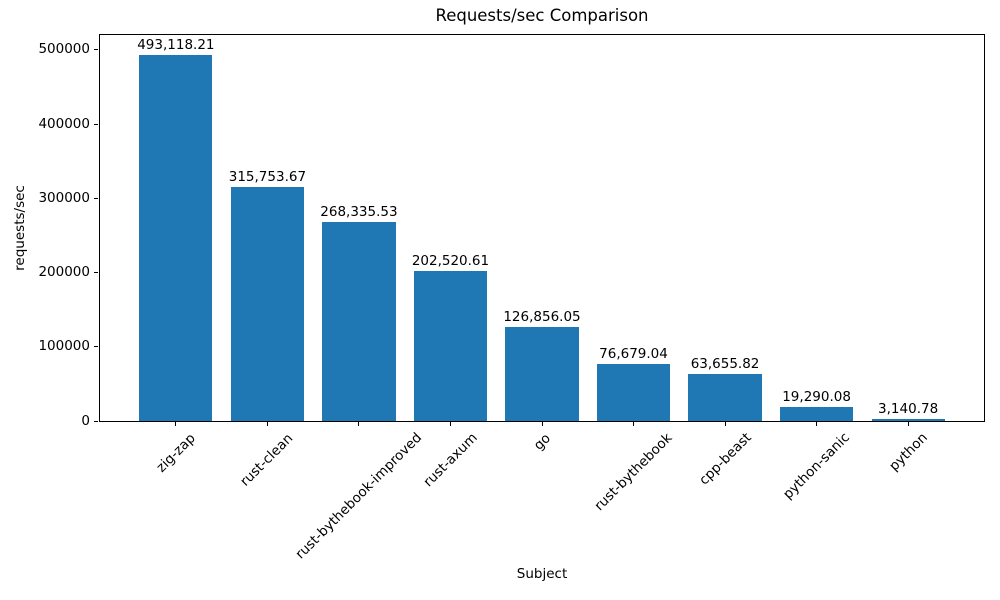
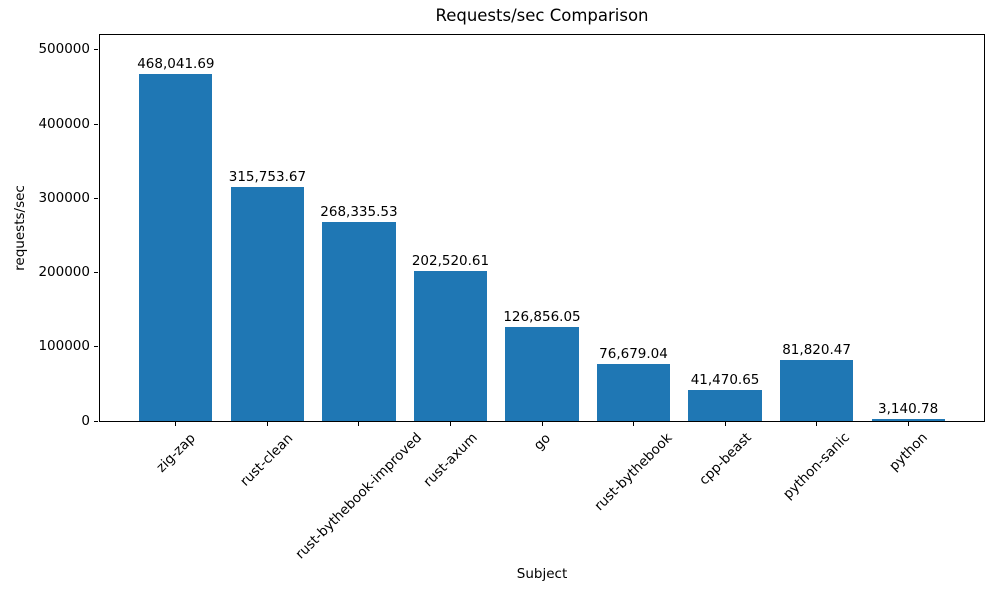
zig-zap: 493,118.21 -> 468,041.69
cpp-beast: 63,655.82 -> 41,470.65
python-sanic: 19,290.08 -> 81,820.47
